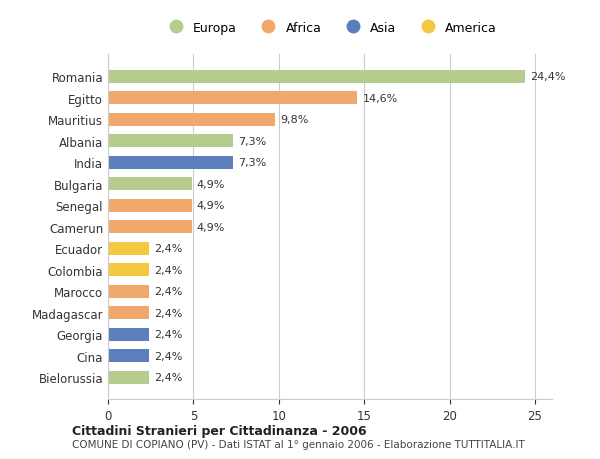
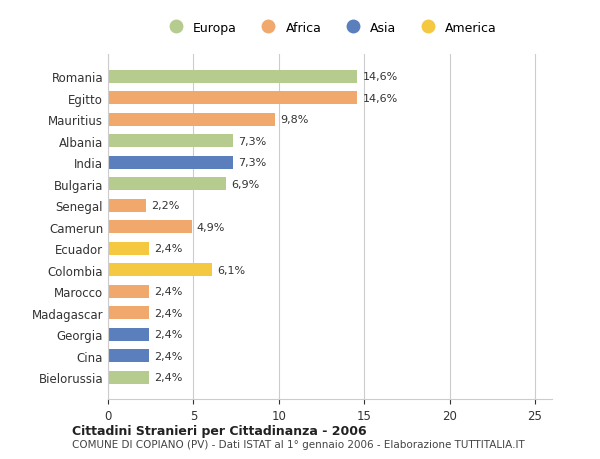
Romania: 24,4% -> 14,6%
Bulgaria: 4,9% -> 6,9%
Senegal: 4,9% -> 2,2%
Colombia: 2,4% -> 6,1%
